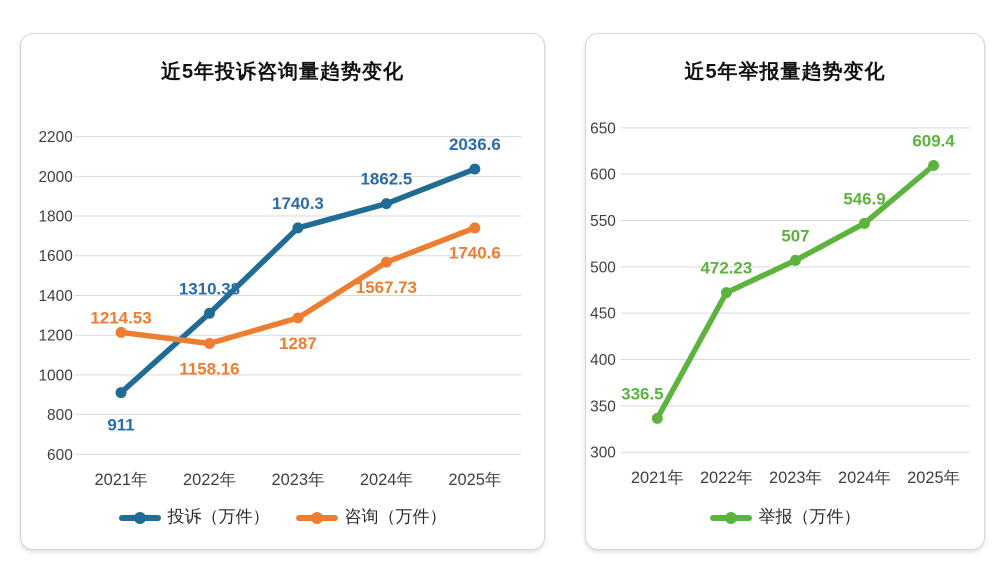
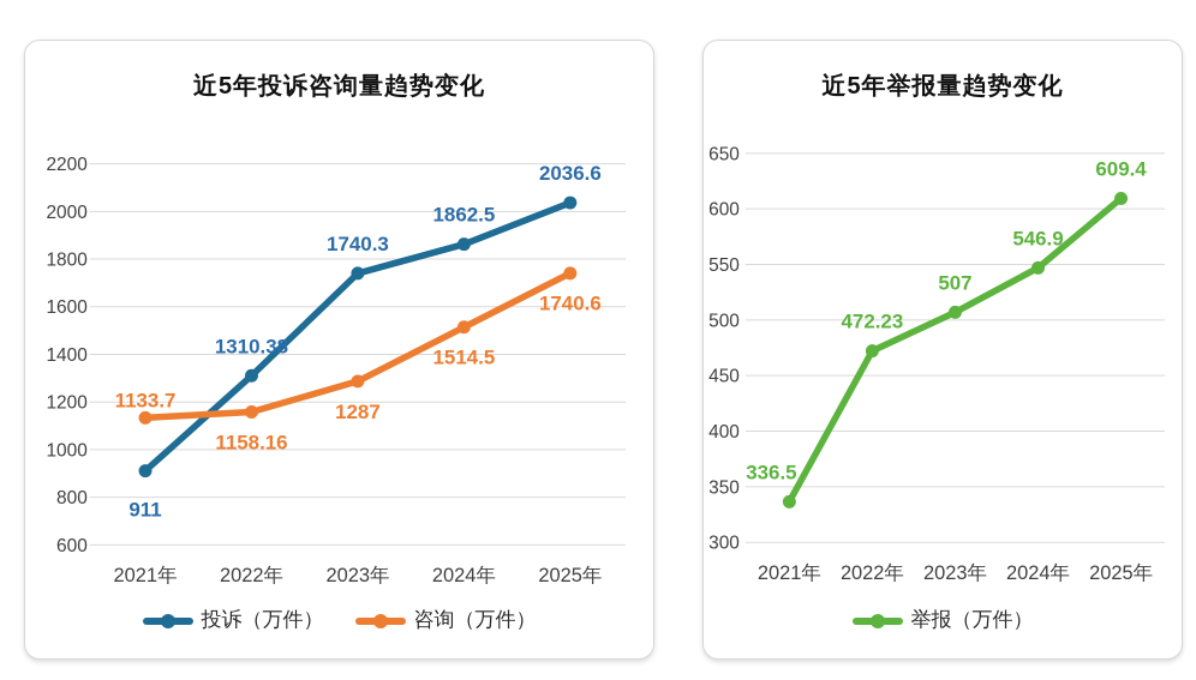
近5年投诉咨询量趋势变化/咨询（万件）/2021年: 1214.53 -> 1133.7
近5年投诉咨询量趋势变化/咨询（万件）/2024年: 1567.73 -> 1514.5
